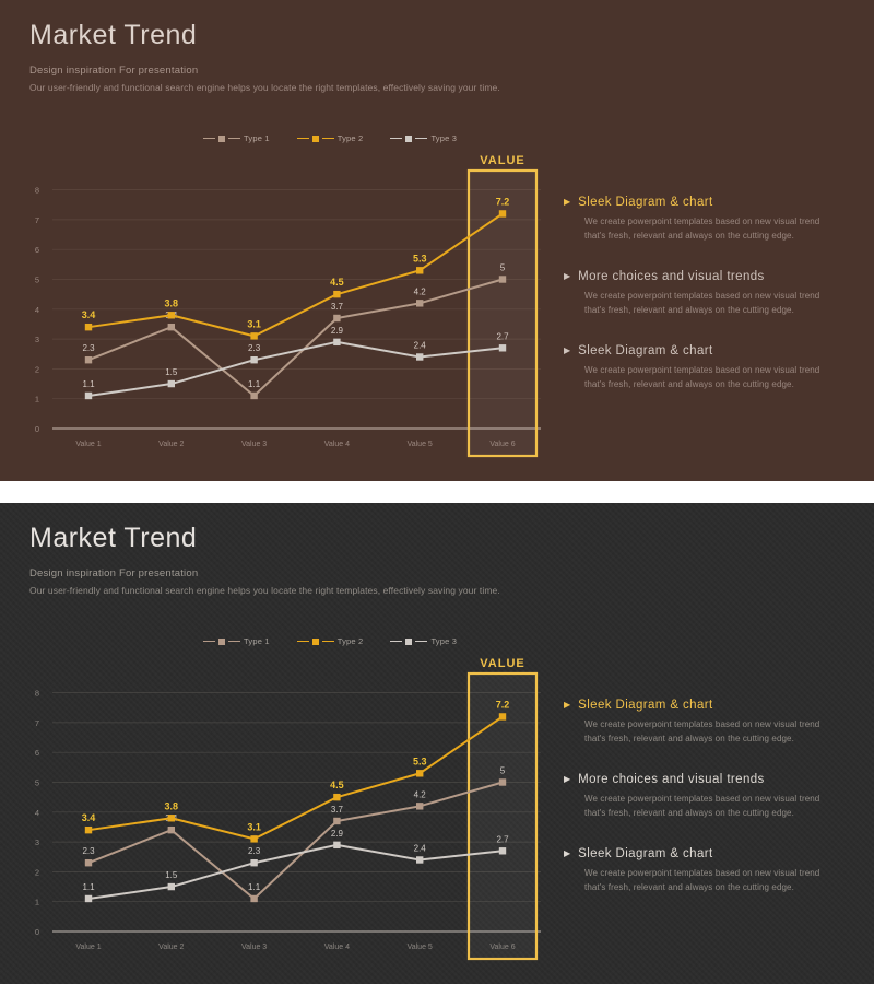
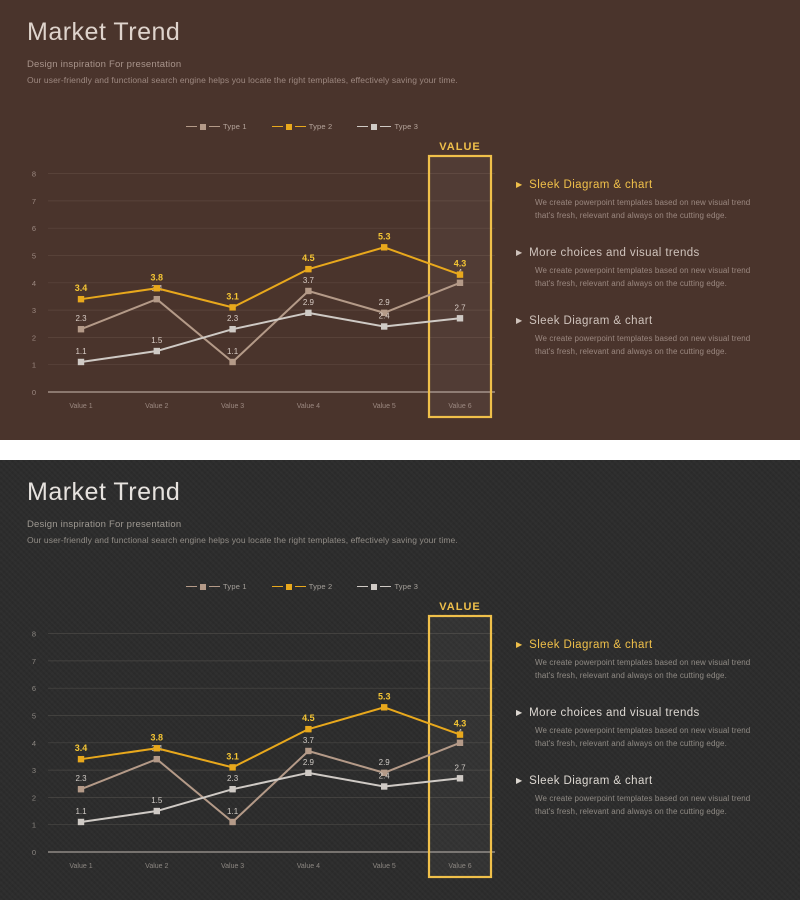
Type 1/Value 5: 4.2 -> 2.9
Type 1/Value 6: 5 -> 4
Type 2/Value 6: 7.2 -> 4.3
